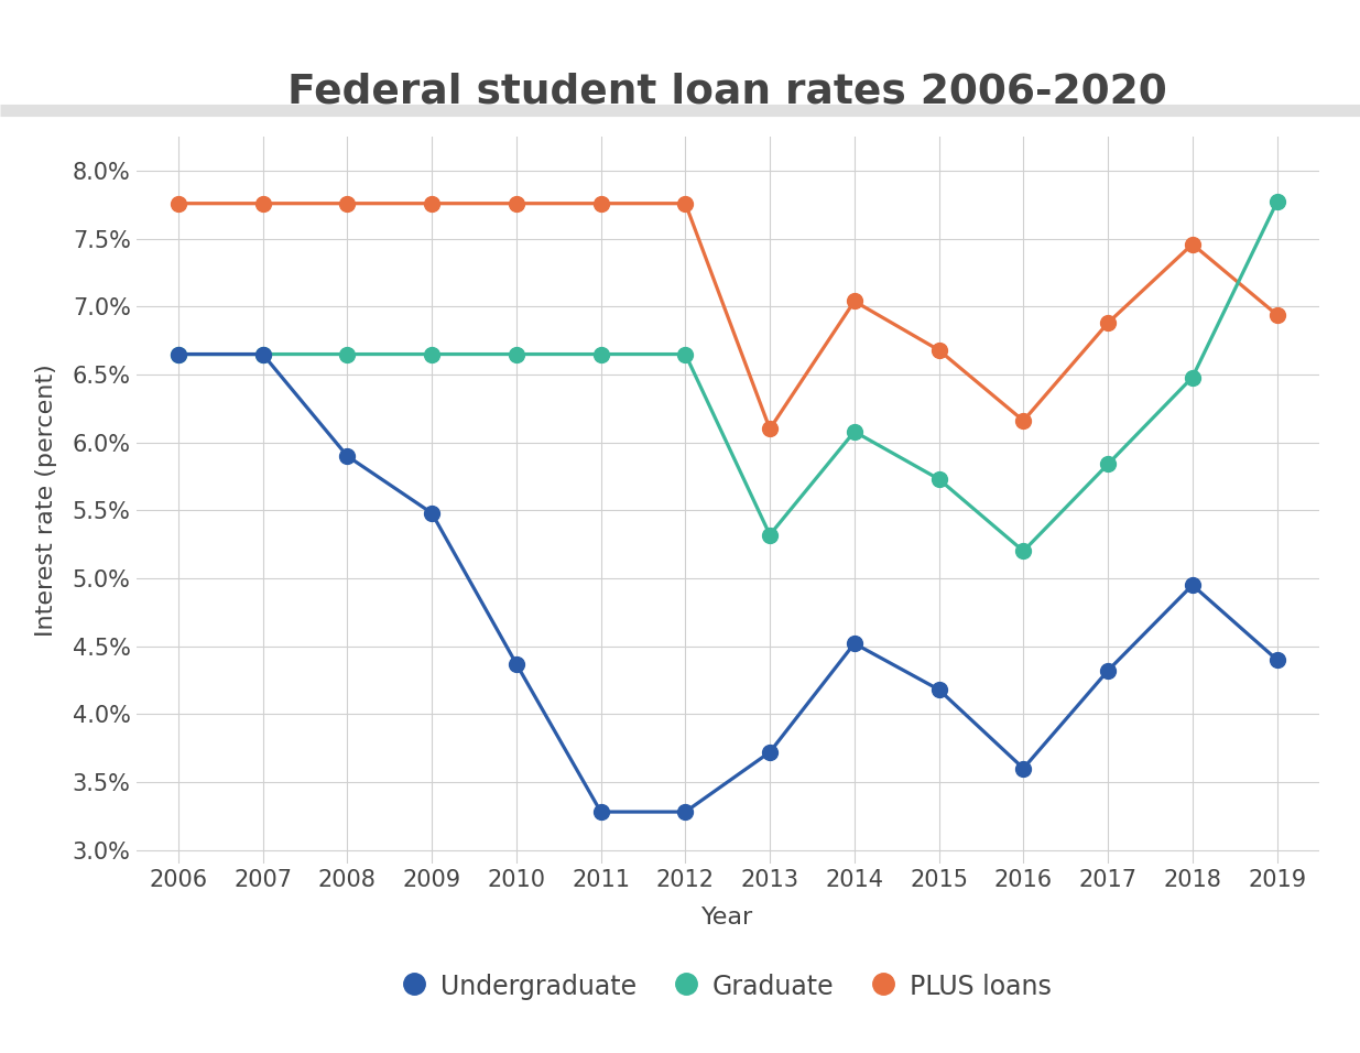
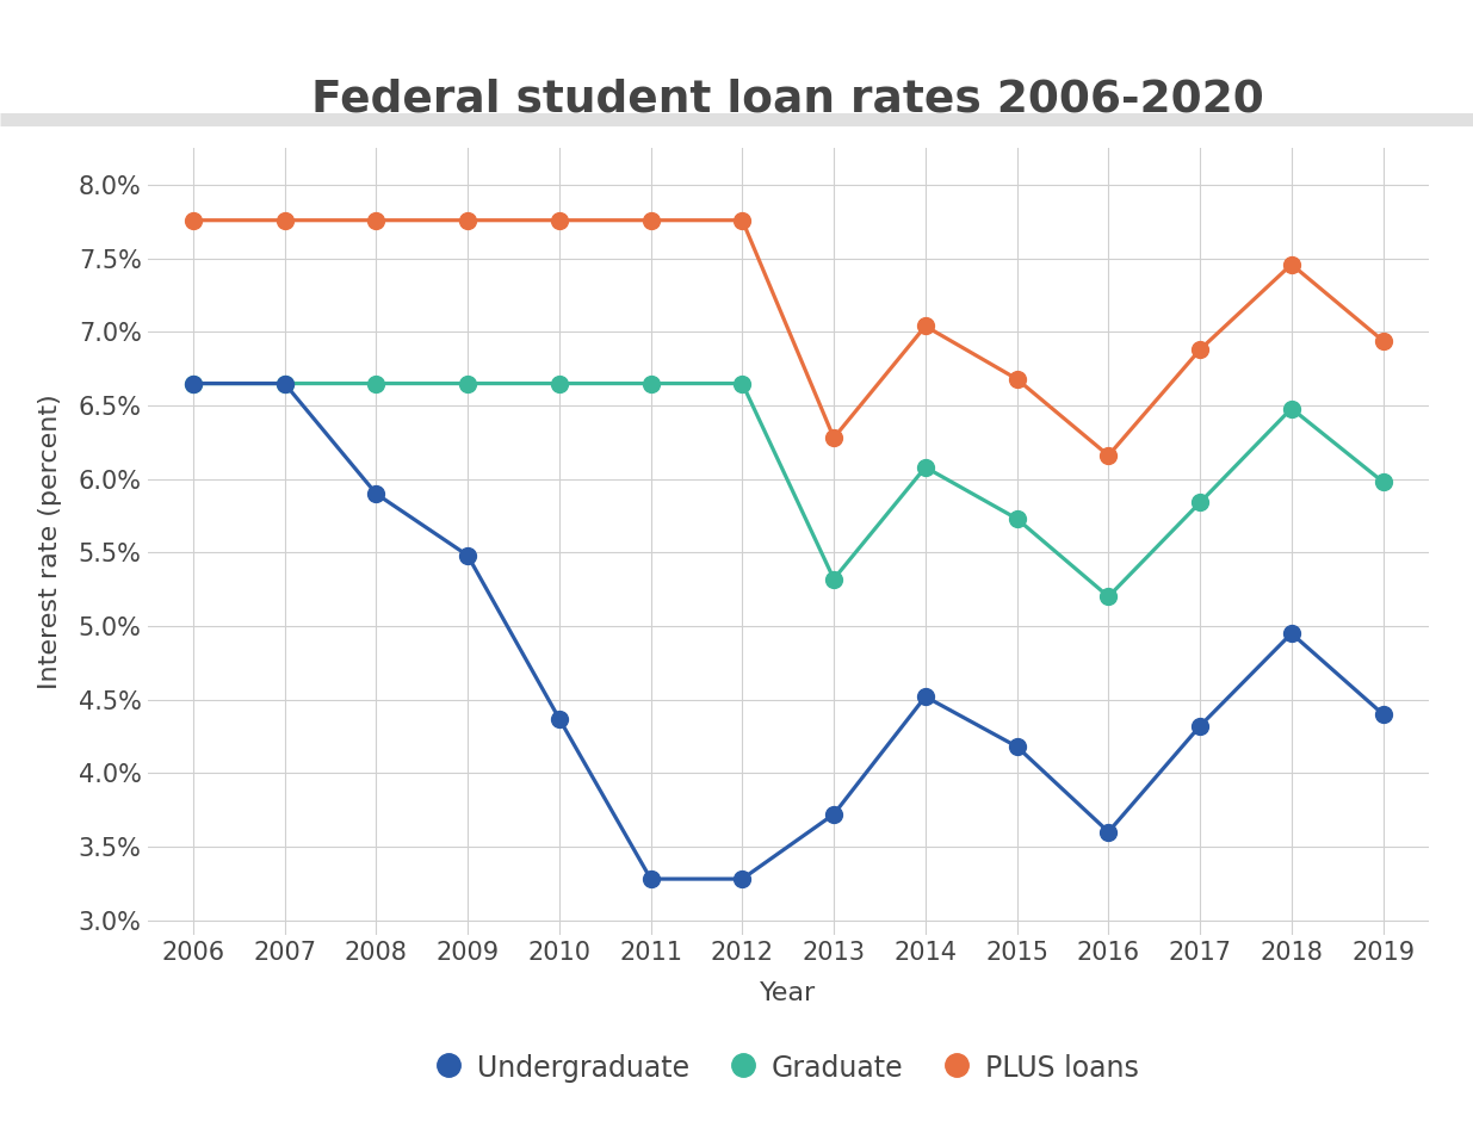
PLUS loans/2013: 6.10% -> 6.28%
Graduate/2019: 7.77% -> 5.98%
